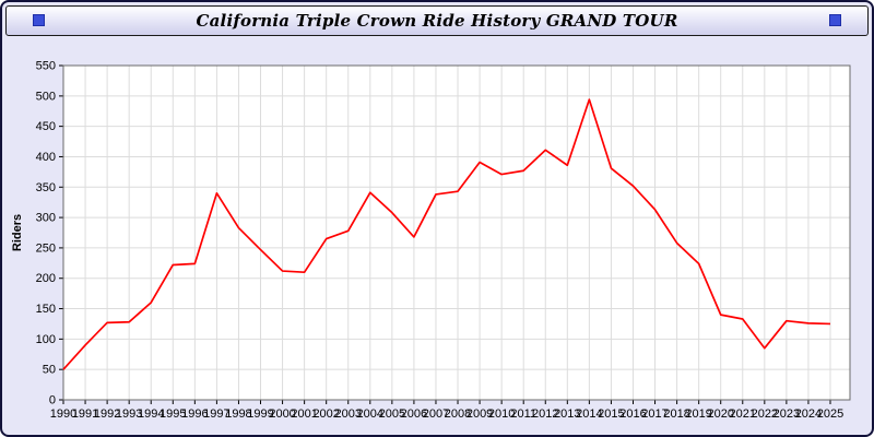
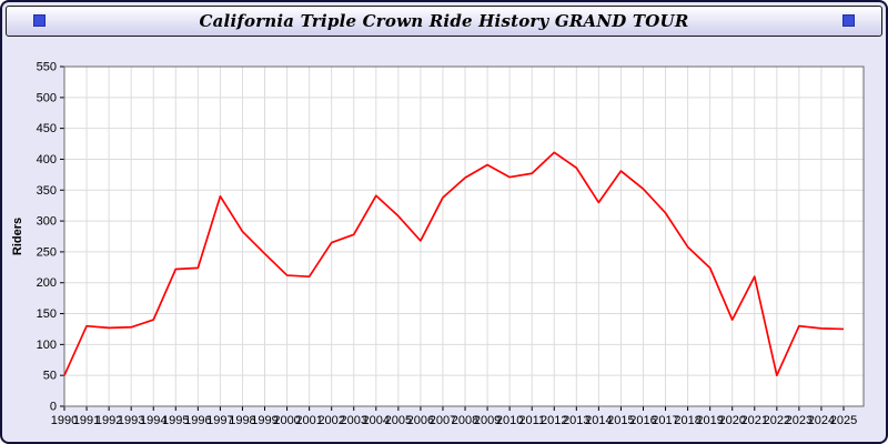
1991: 90 -> 130
1994: 160 -> 140
2008: 340 -> 370
2014: 490 -> 330
2021: 130 -> 210
2022: 80 -> 50
